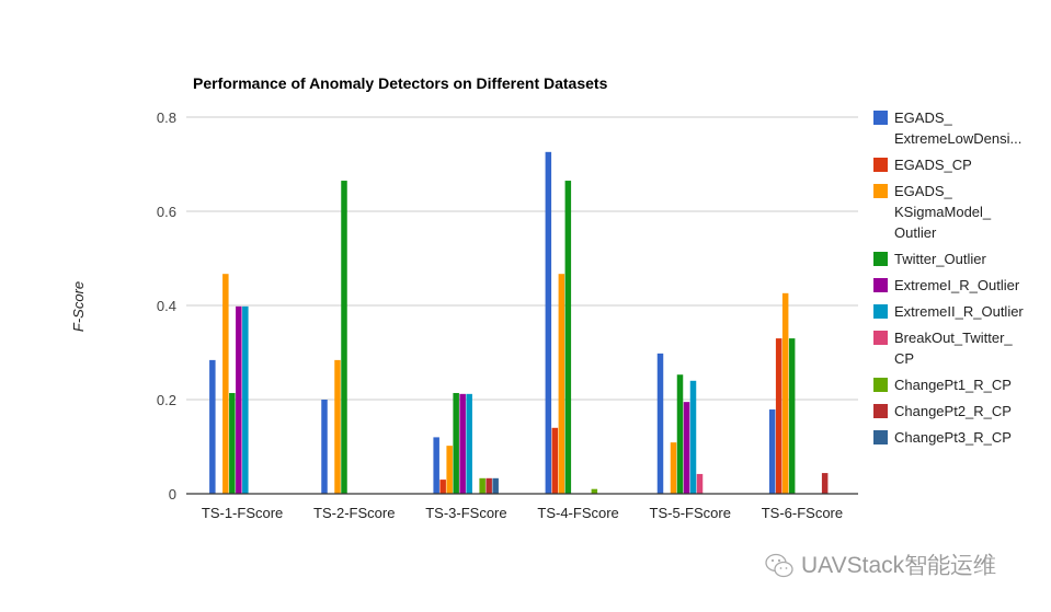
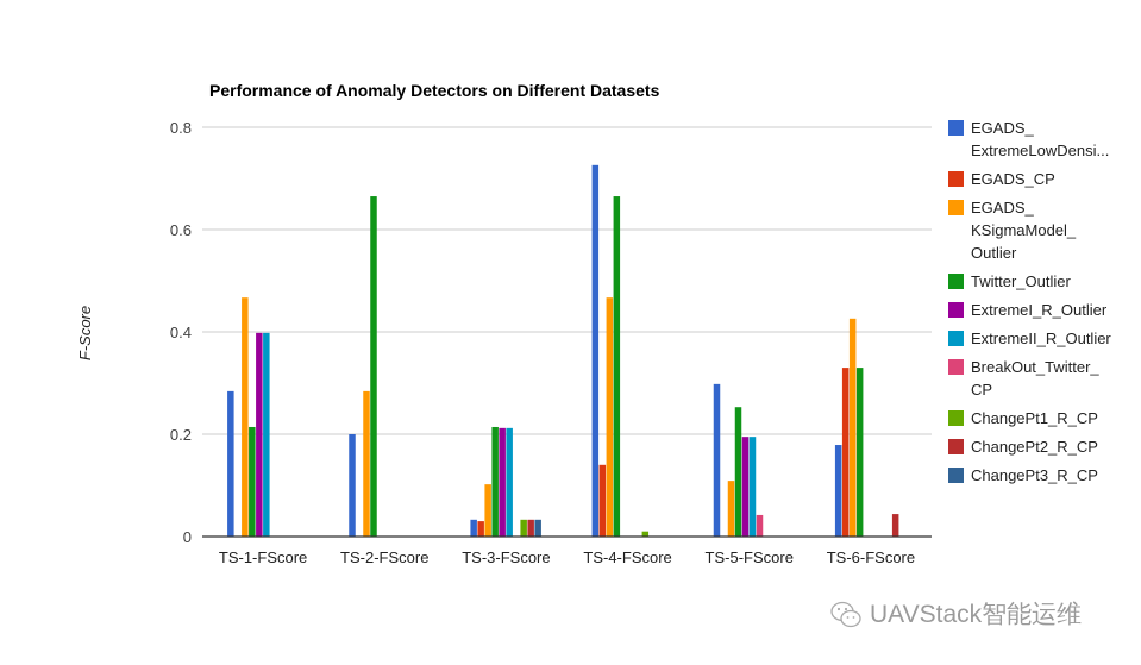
EGADS_ExtremeLowDensi.../TS-3-FScore: 0.12 -> 0.03
ExtremeII_R_Outlier/TS-5-FScore: 0.24 -> 0.20
